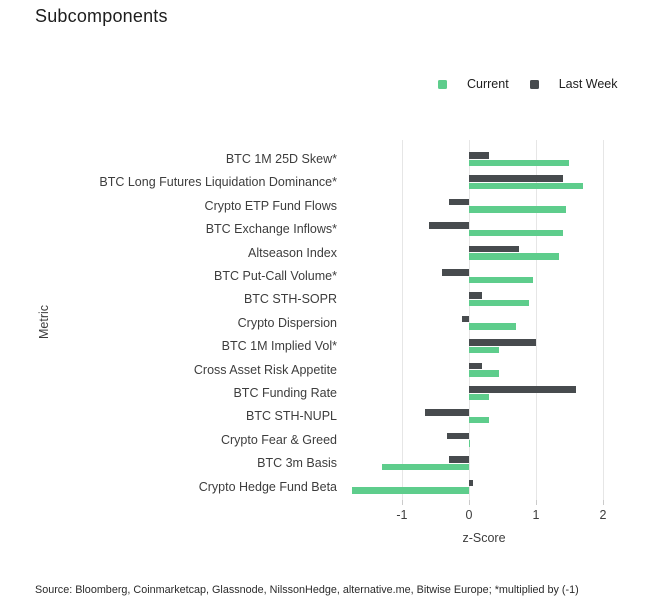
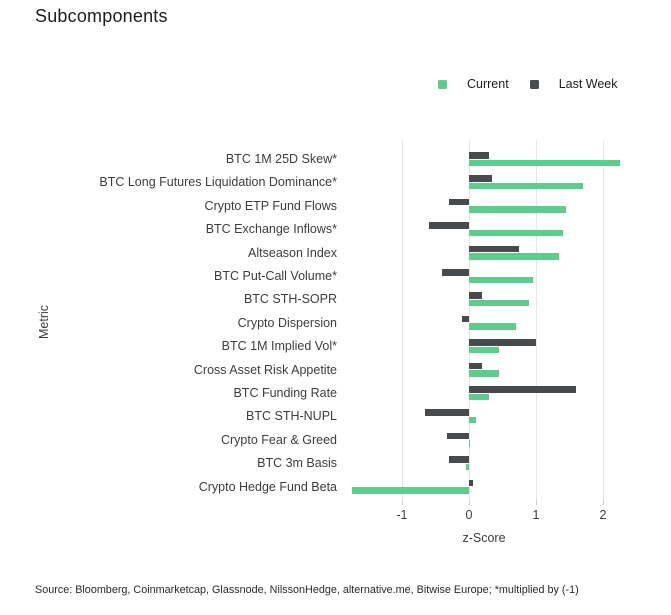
Current/BTC 1M 25D Skew*: 1.5 -> 2.2
Last Week/BTC Long Futures Liquidation Dominance*: 1.4 -> 0.3
Current/BTC STH-NUPL: 0.3 -> 0.1
Current/BTC 3m Basis: -1.3 -> -0.1
